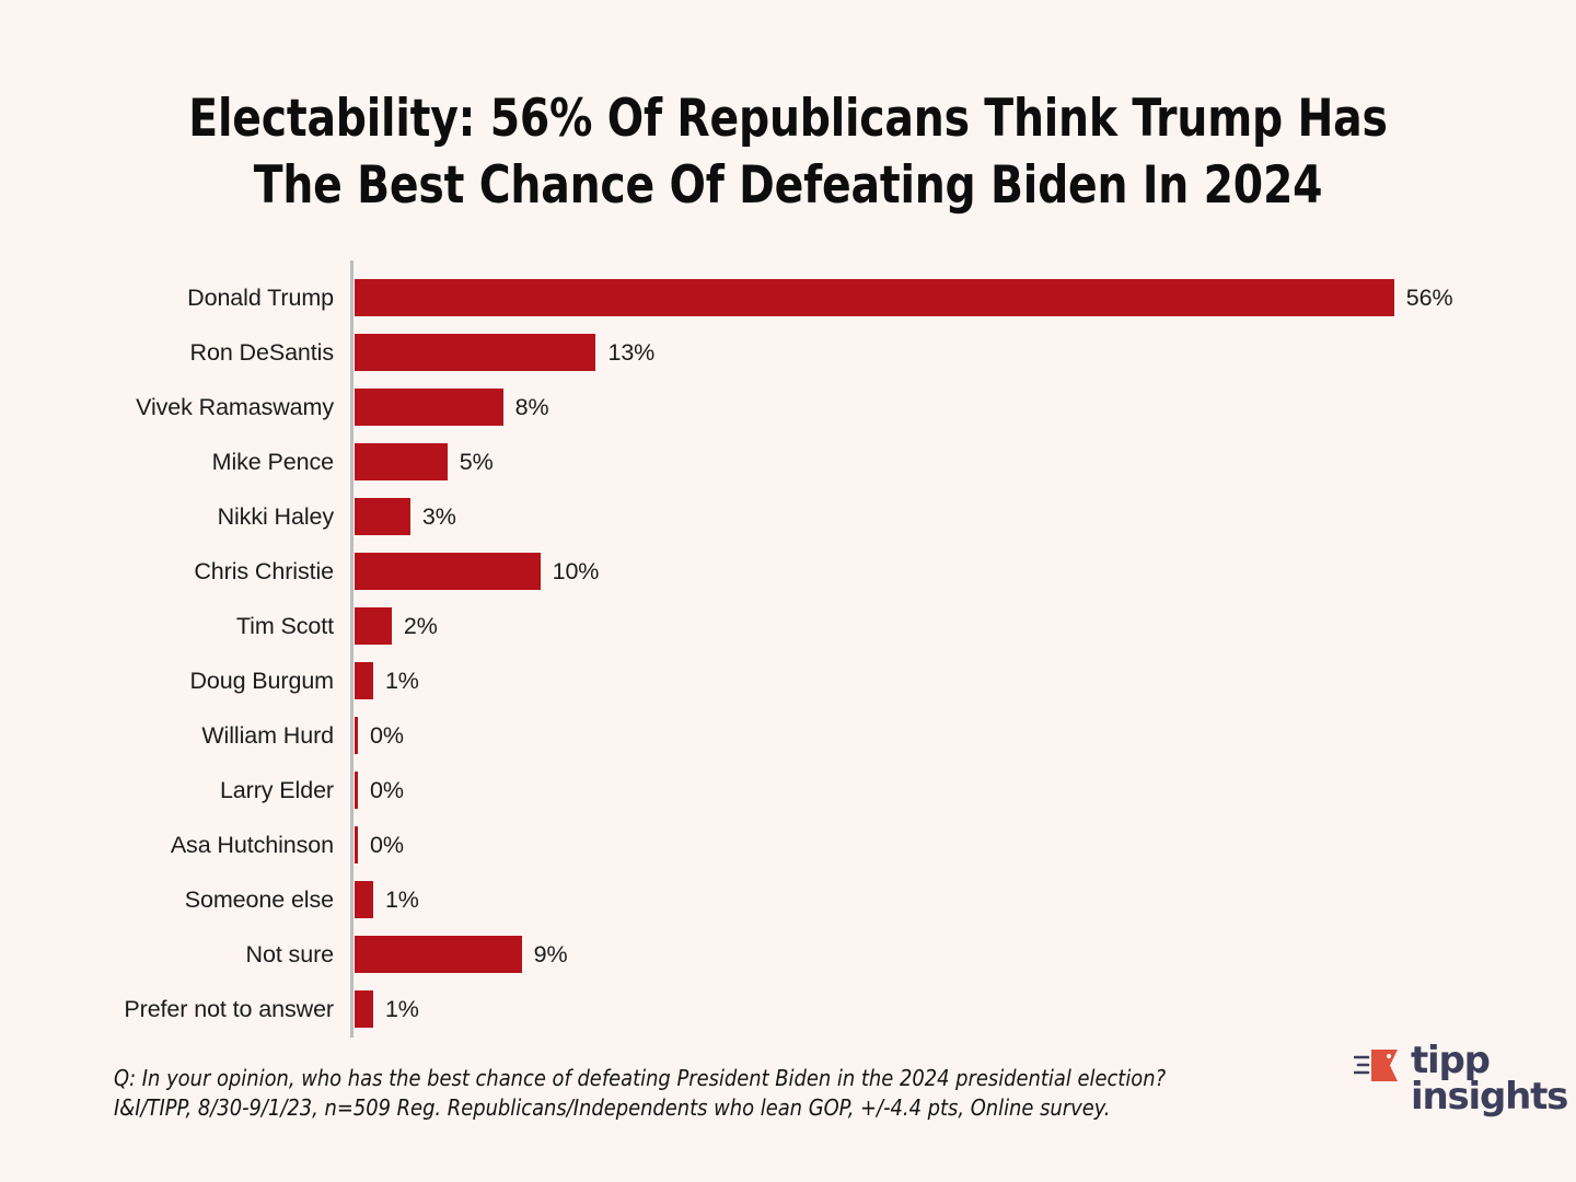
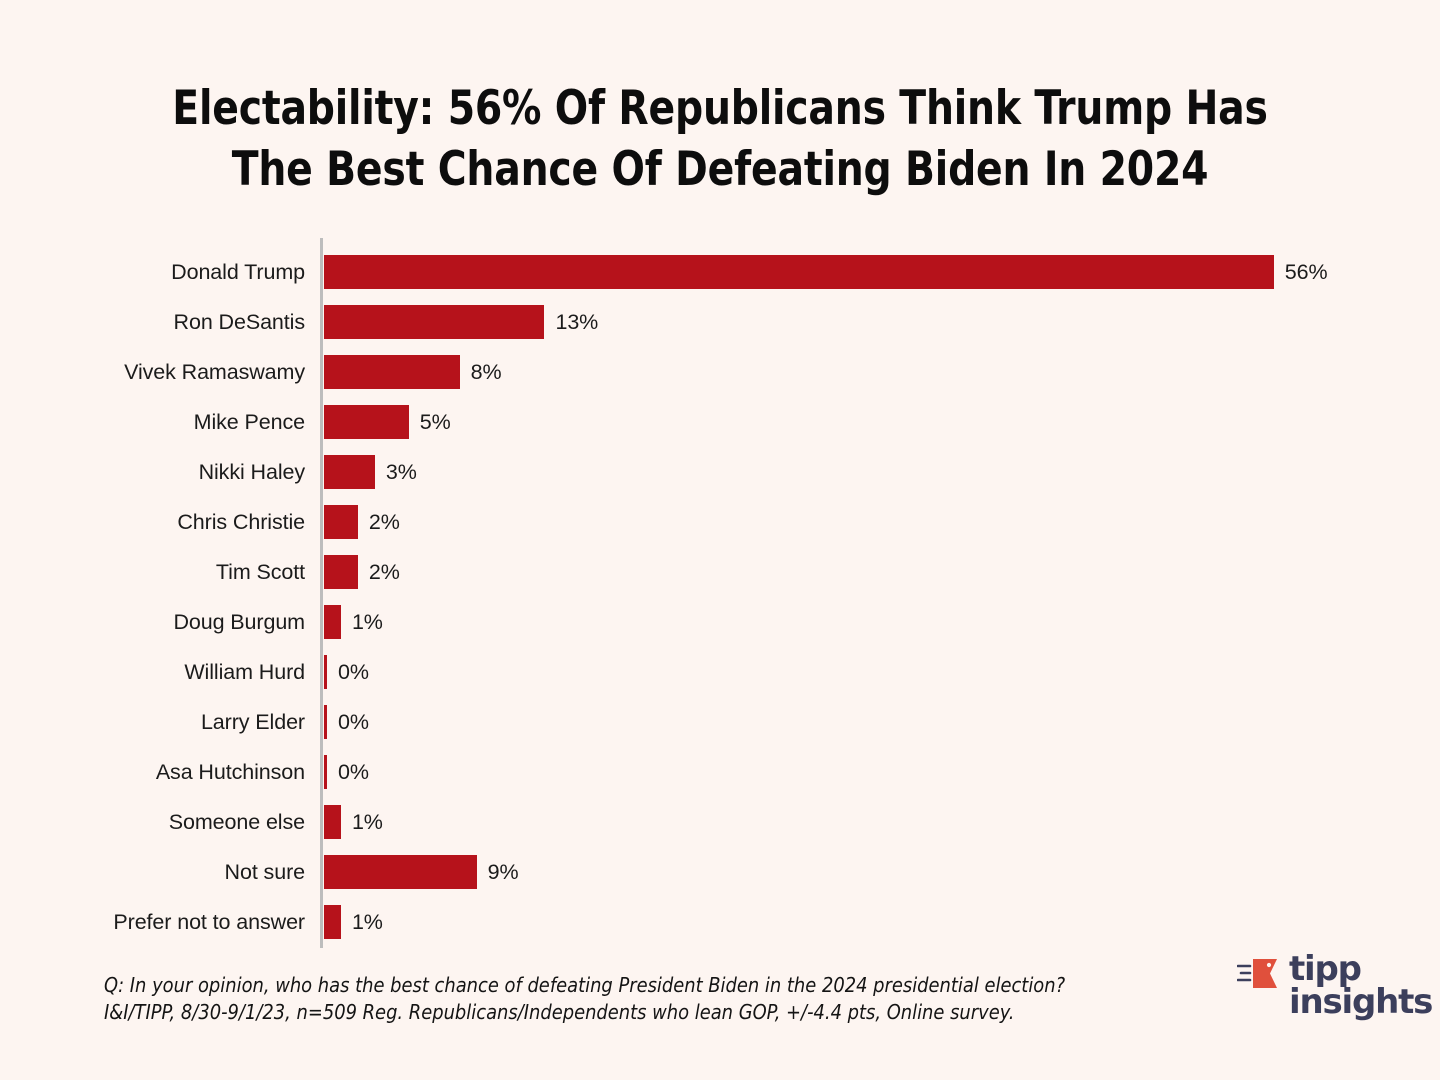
Chris Christie: 10% -> 2%
